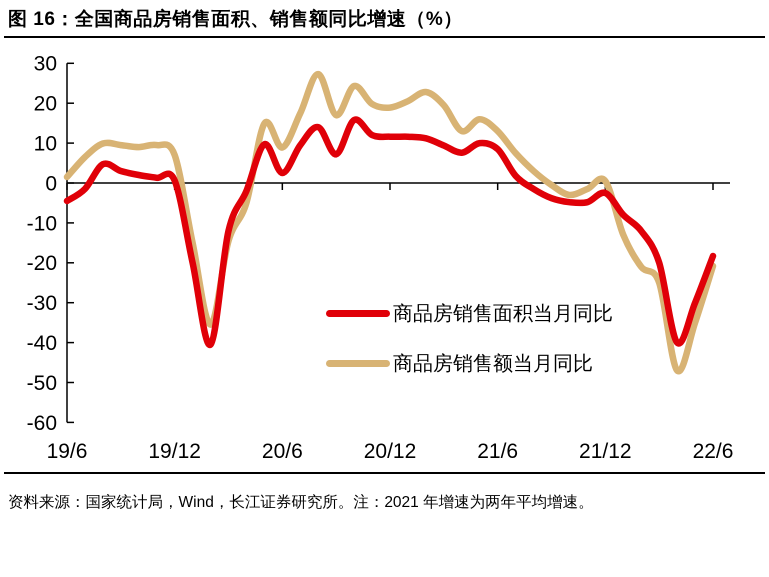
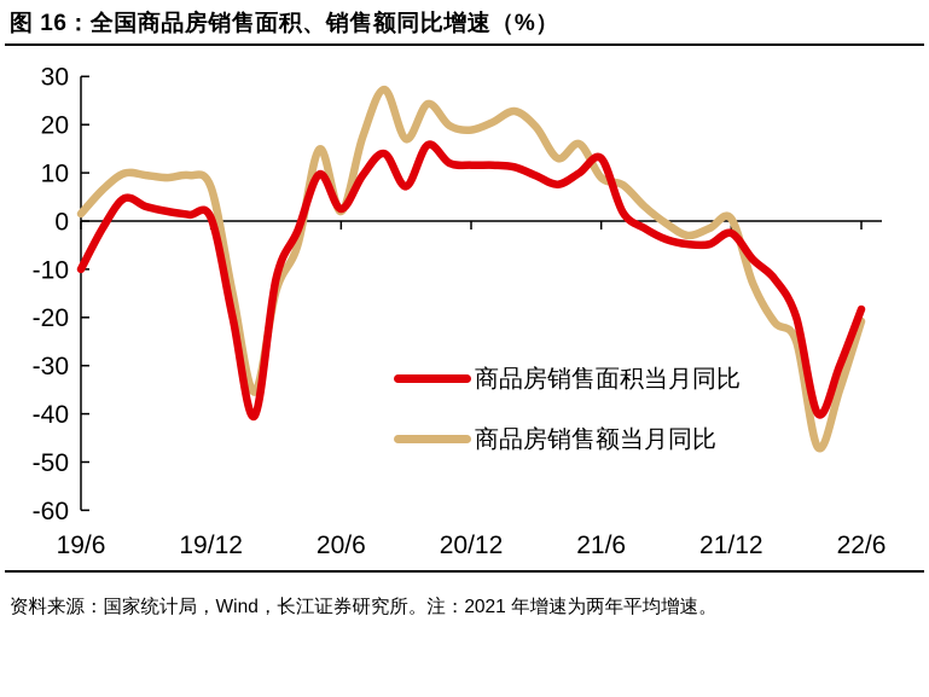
商品房销售面积当月同比/19/6: -4 -> -10
商品房销售额当月同比/20/6: 9 -> 2
商品房销售面积当月同比/21/6: 8 -> 13
商品房销售额当月同比/21/6: 13 -> 9
